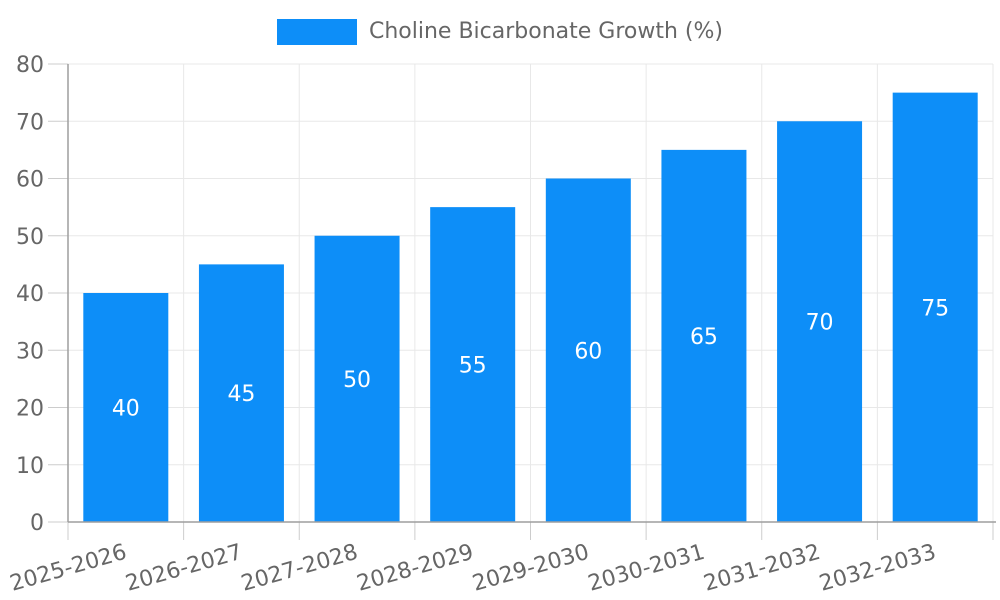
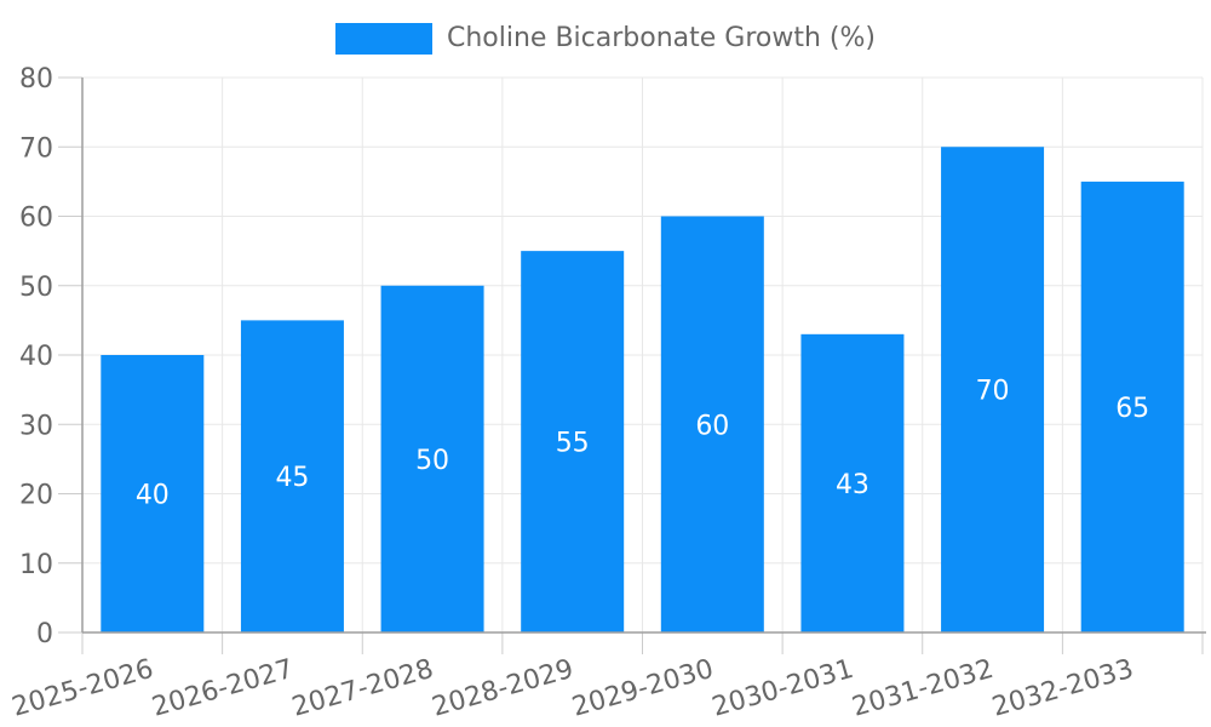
2030-2031: 65 -> 43
2032-2033: 75 -> 65
